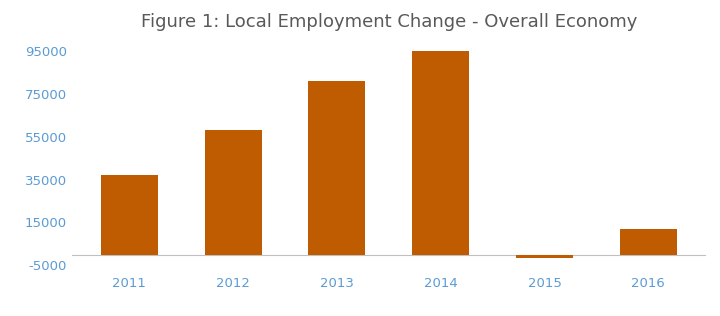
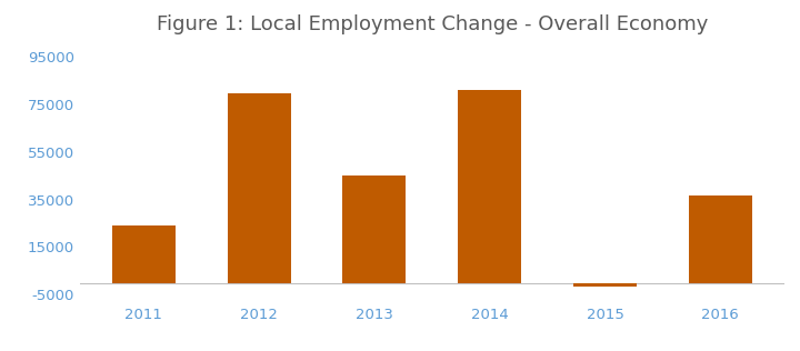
2011: 37000 -> 24000
2012: 58000 -> 79500
2013: 81000 -> 45000
2014: 95000 -> 81000
2016: 12000 -> 36500
